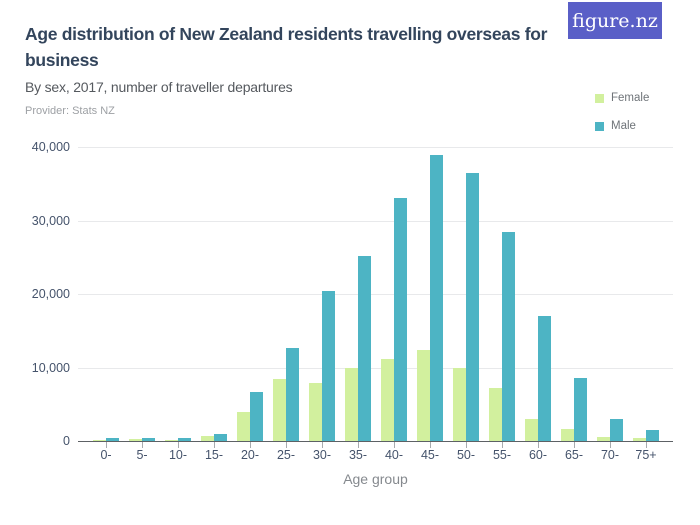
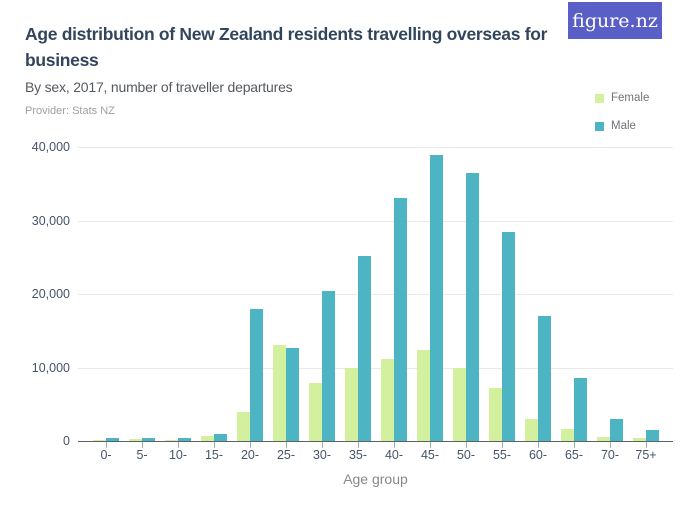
Male/20-: 7000 -> 18000
Female/25-: 8000 -> 13000
